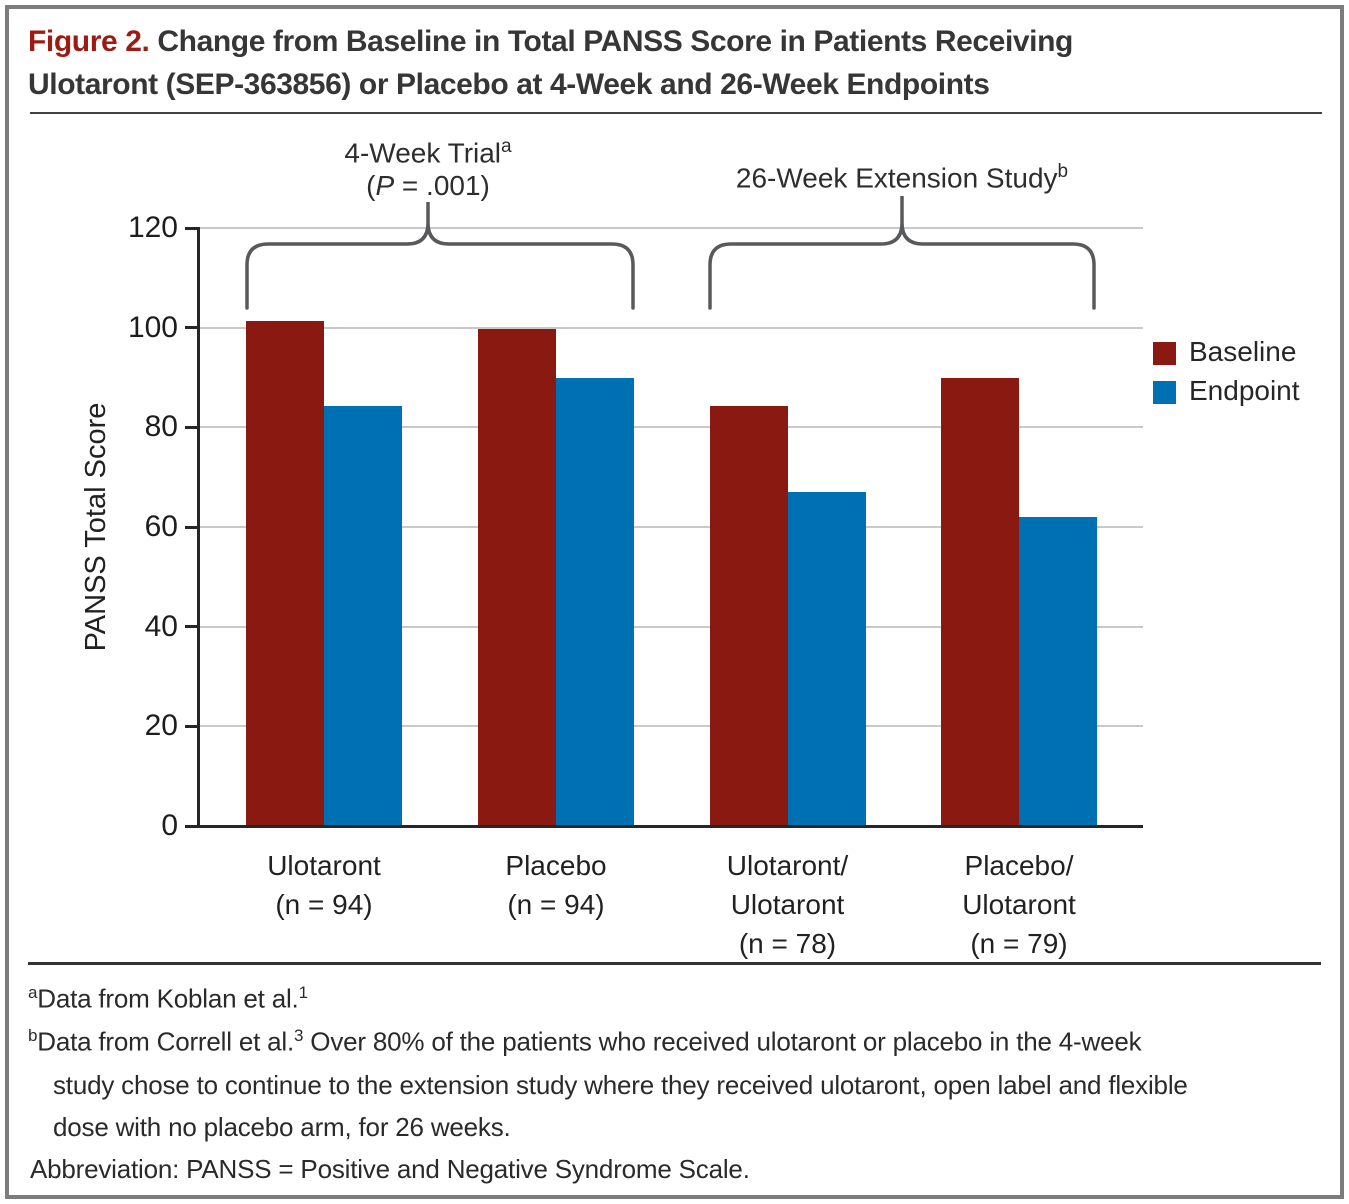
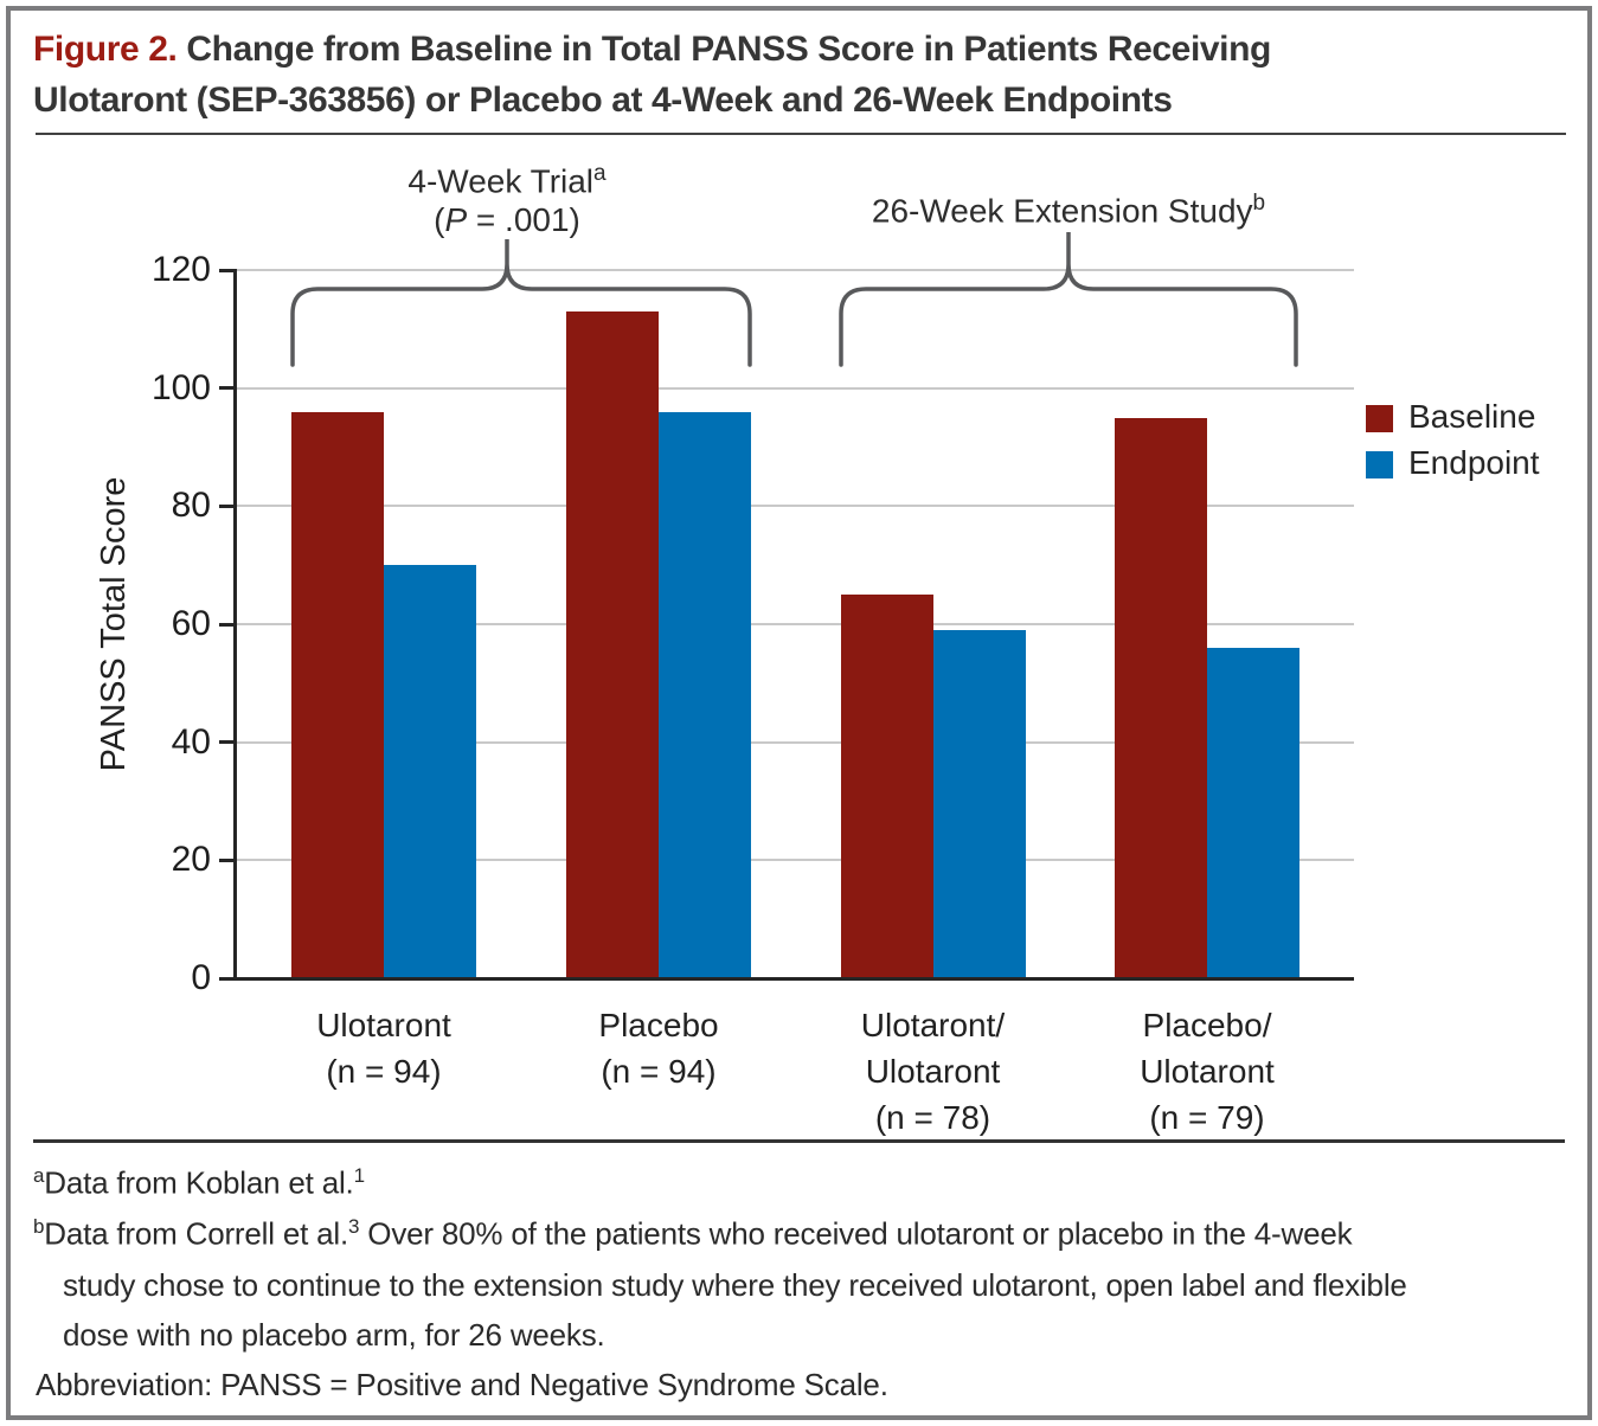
Baseline/Ulotaront (n = 94): 101 -> 96
Endpoint/Ulotaront (n = 94): 84 -> 70
Baseline/Placebo (n = 94): 100 -> 113
Endpoint/Placebo (n = 94): 90 -> 96
Baseline/Ulotaront/Ulotaront (n = 78): 84 -> 65
Endpoint/Ulotaront/Ulotaront (n = 78): 67 -> 59
Baseline/Placebo/Ulotaront (n = 79): 90 -> 95
Endpoint/Placebo/Ulotaront (n = 79): 62 -> 56
